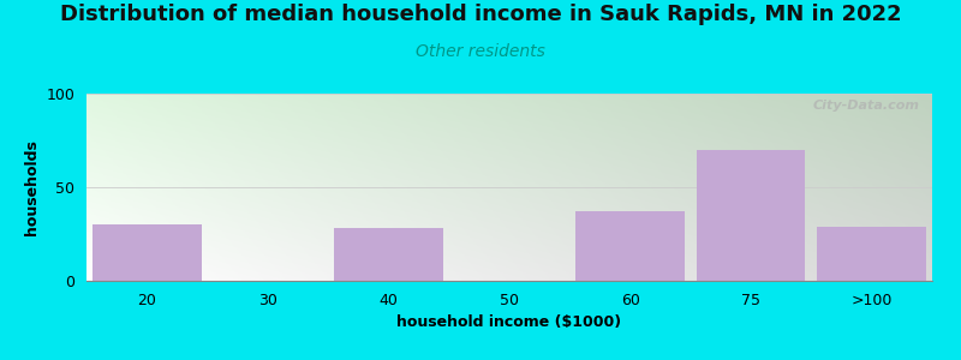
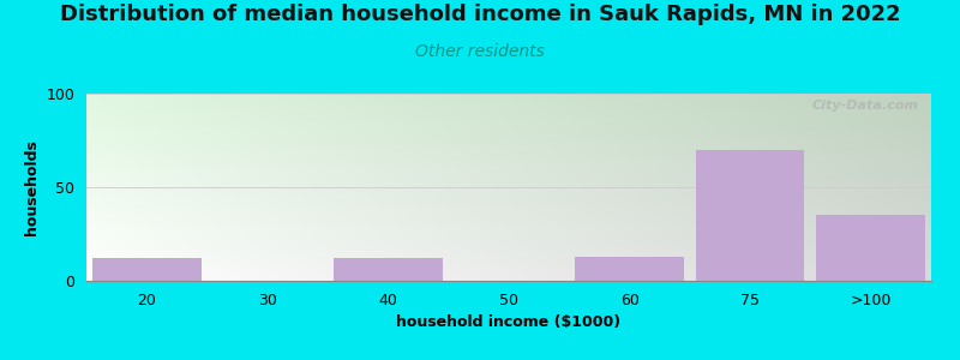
20: 30 -> 12
40: 28 -> 12
60: 37 -> 13
>100: 29 -> 35
